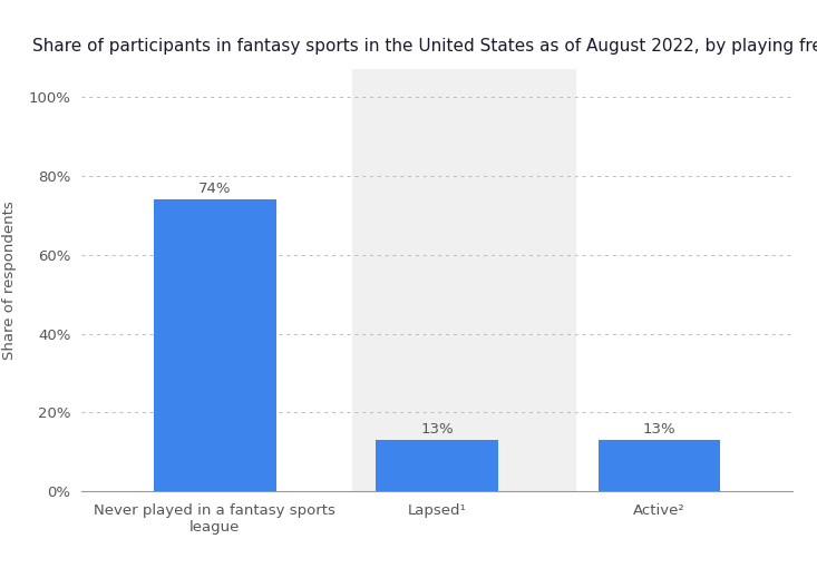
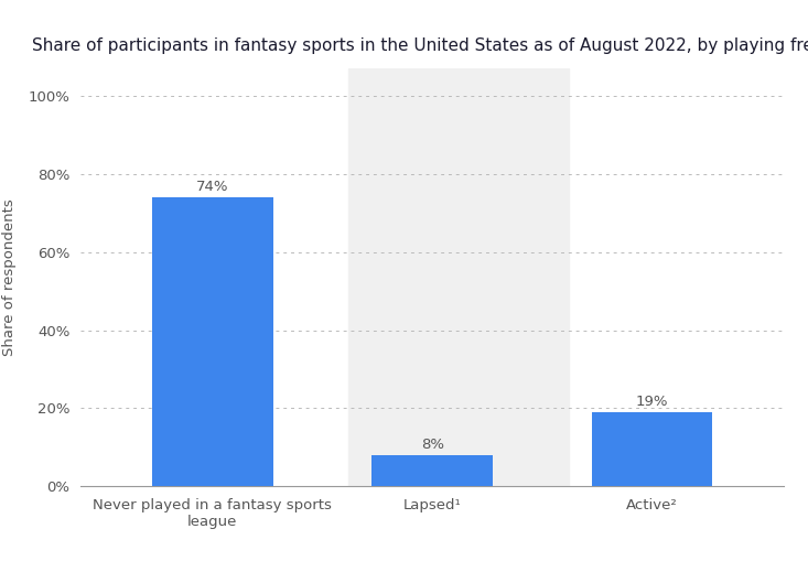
Lapsed¹: 13% -> 8%
Active²: 13% -> 19%
